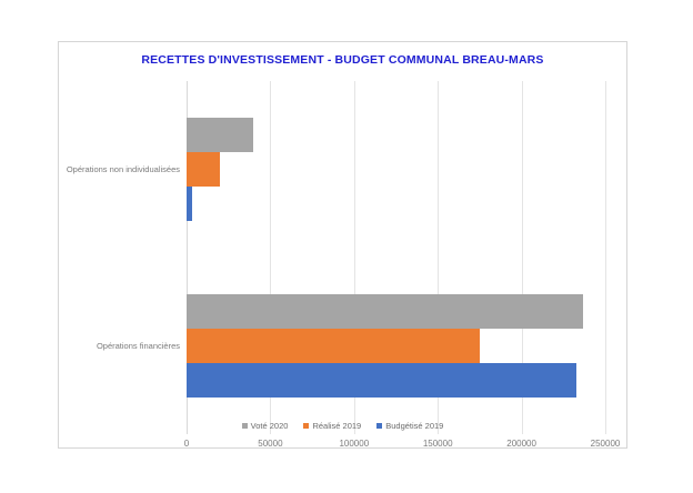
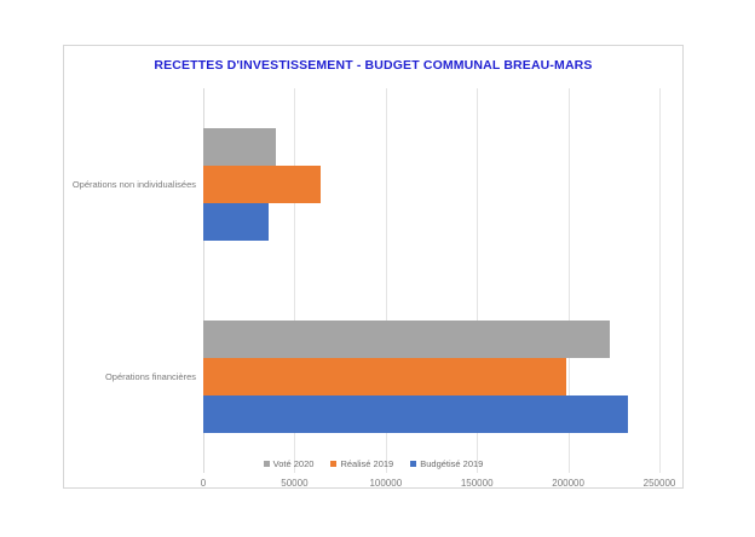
Réalisé 2019/Opérations non individualisées: 20000 -> 64000
Budgétisé 2019/Opérations non individualisées: 4000 -> 36000
Voté 2020/Opérations financières: 236000 -> 223000
Réalisé 2019/Opérations financières: 175000 -> 199000
